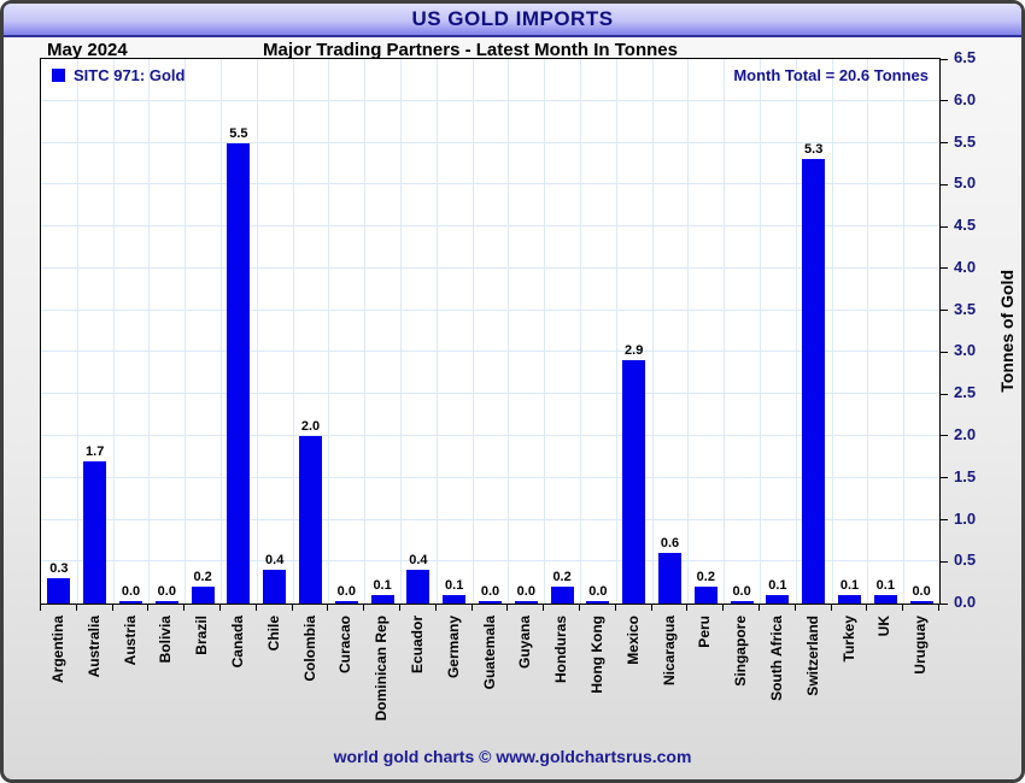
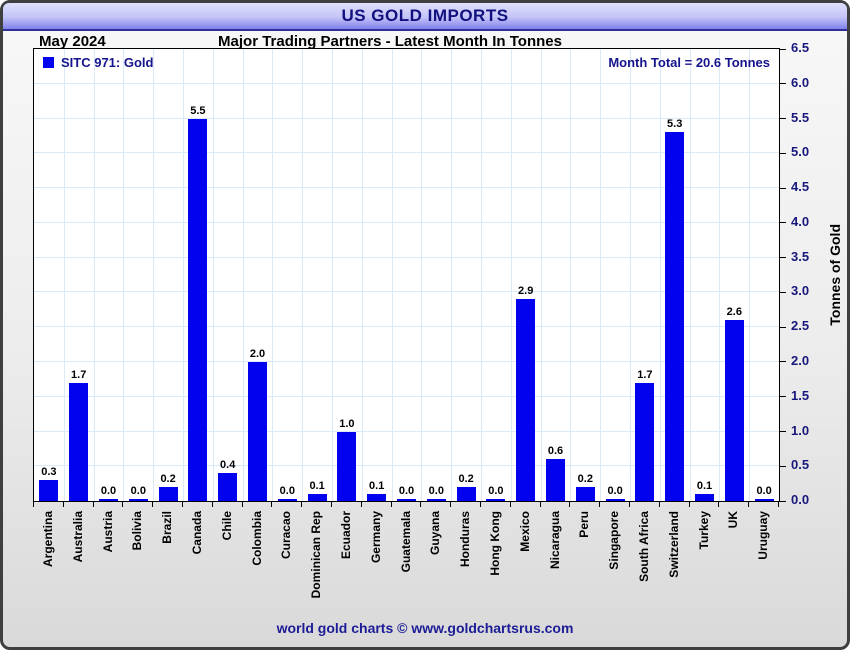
Ecuador: 0.4 -> 1.0
South Africa: 0.1 -> 1.7
UK: 0.1 -> 2.6
